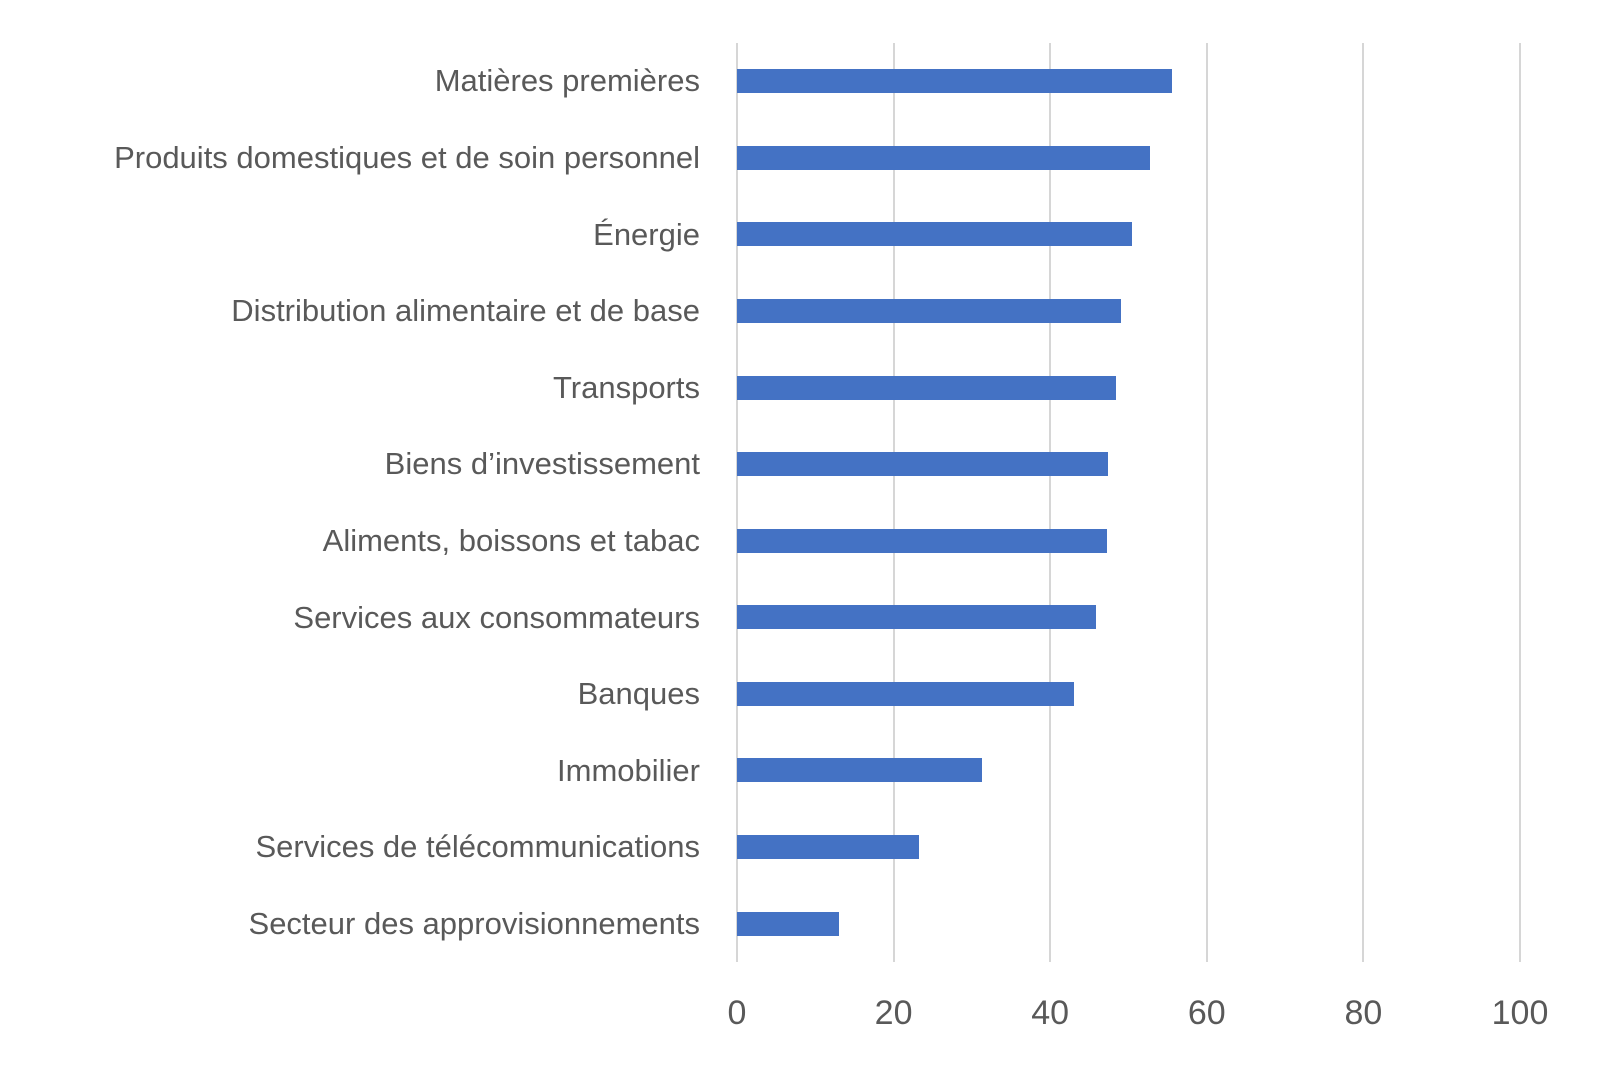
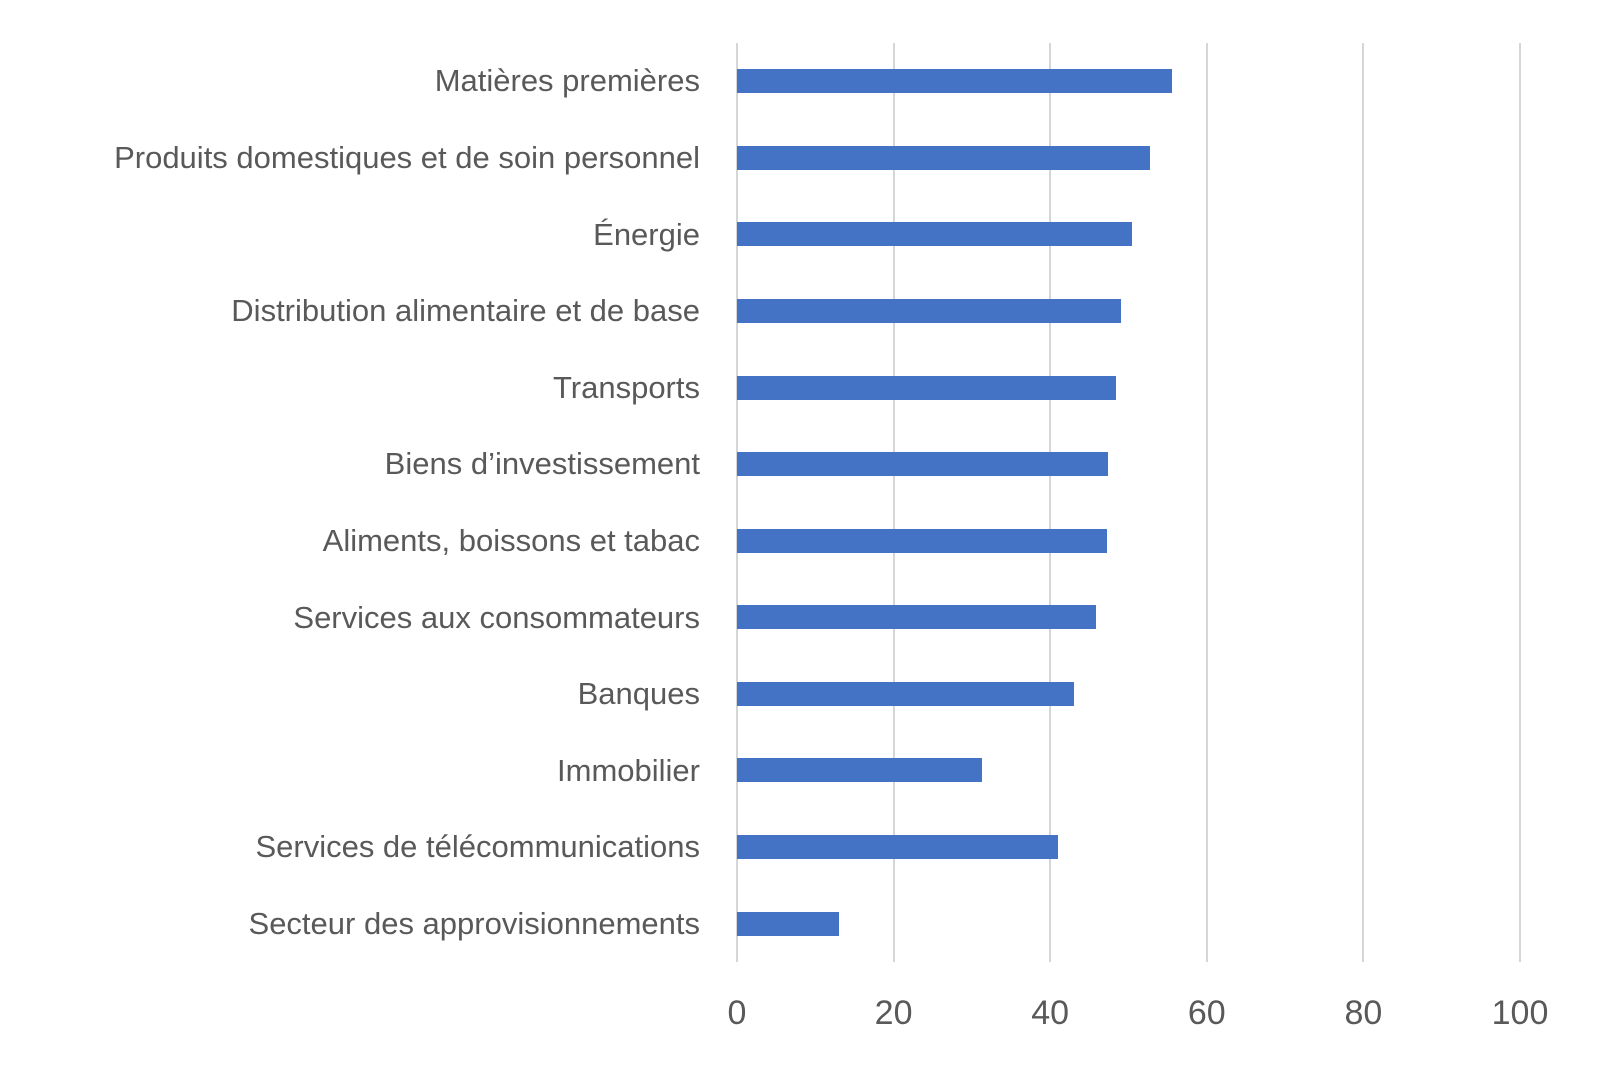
Services de télécommunications: 23 -> 41
